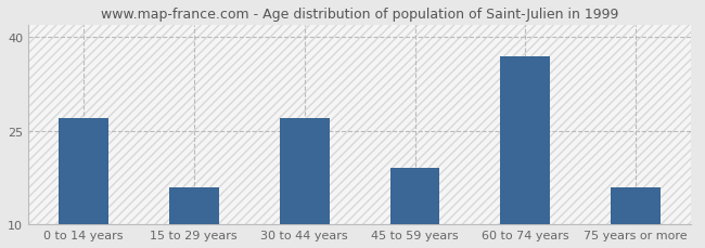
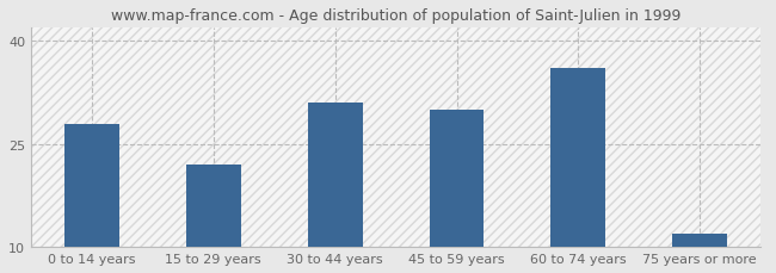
0 to 14 years: 27 -> 28
15 to 29 years: 16 -> 22
30 to 44 years: 27 -> 31
45 to 59 years: 19 -> 30
60 to 74 years: 37 -> 36
75 years or more: 16 -> 12
